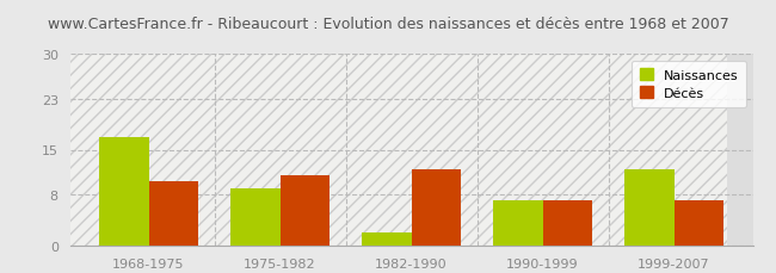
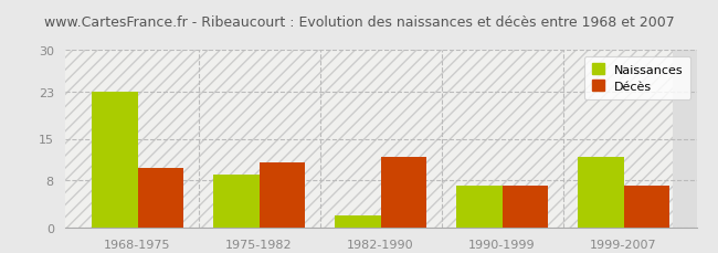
Naissances/1968-1975: 17 -> 23
